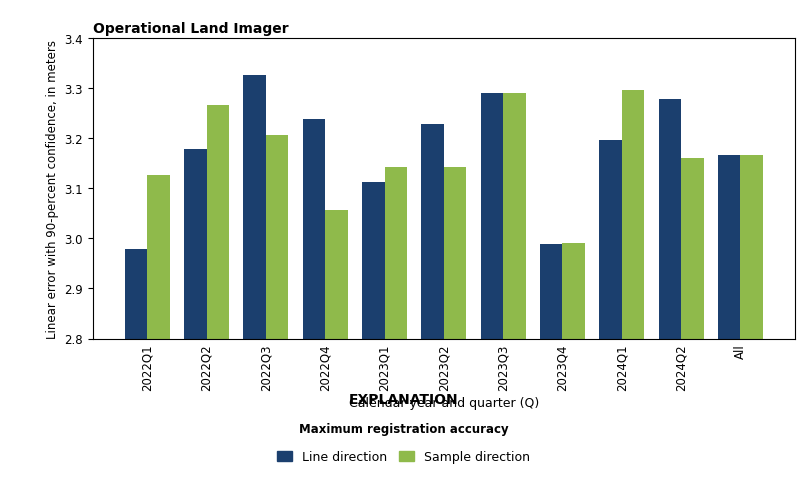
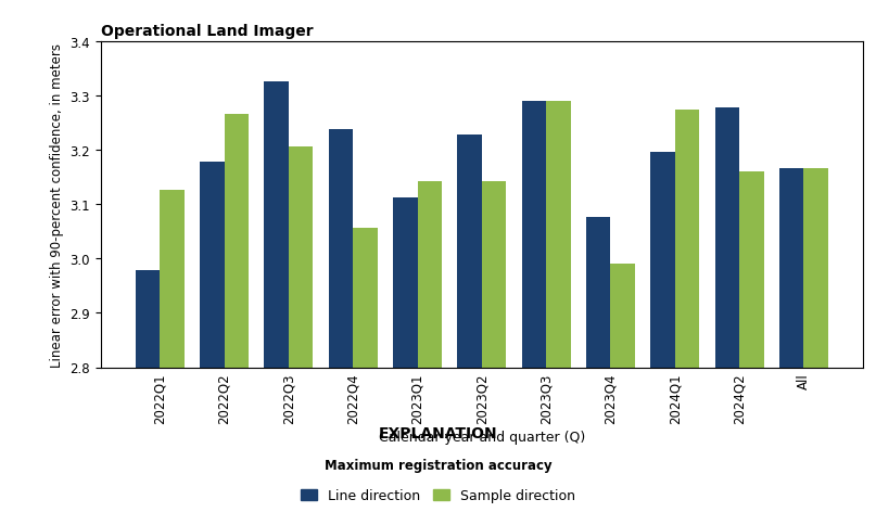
Line direction/2023Q4: 2.988 -> 3.077
Sample direction/2024Q1: 3.296 -> 3.273
